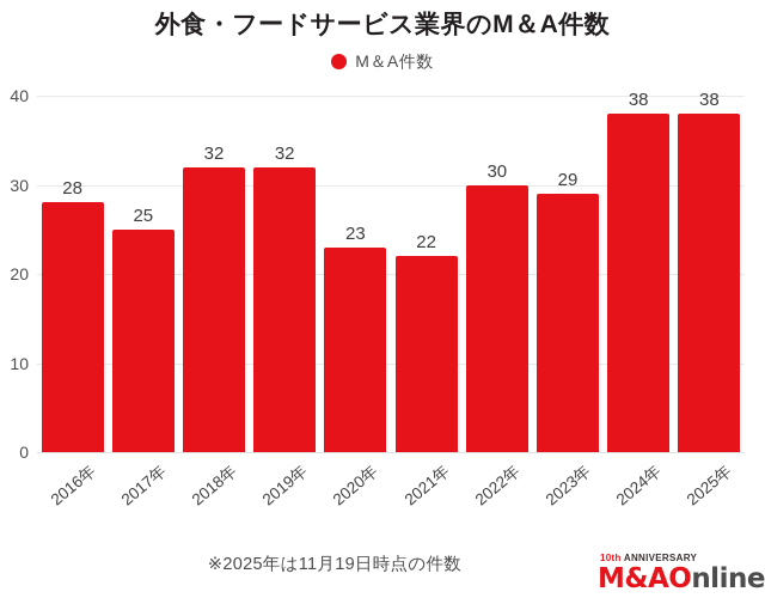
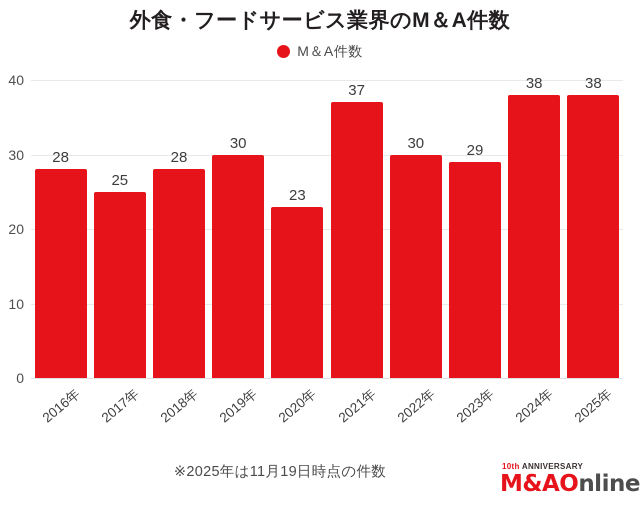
2018年: 32 -> 28
2019年: 32 -> 30
2021年: 22 -> 37
